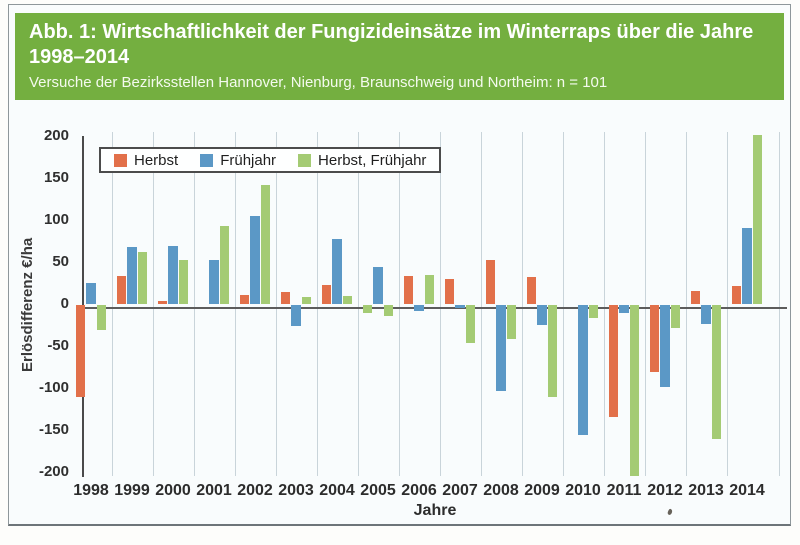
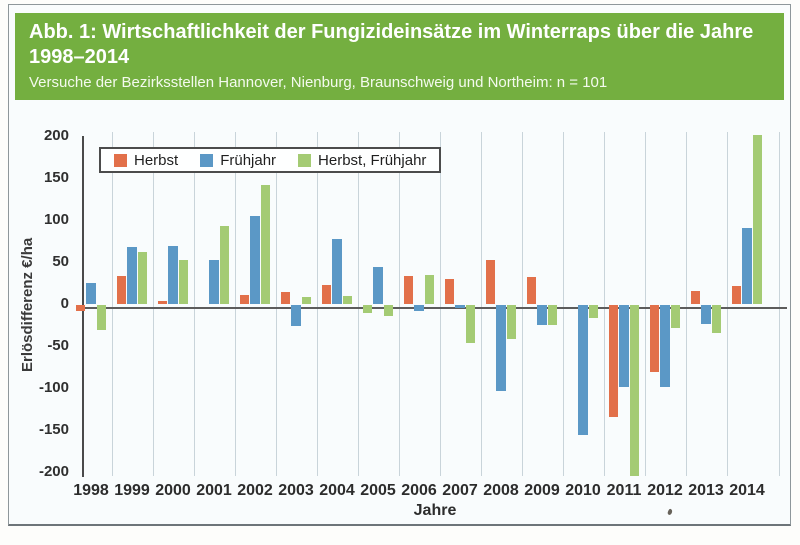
Herbst/1998: -110 -> -10
Herbst, Frühjahr/2009: -110 -> -20
Frühjahr/2011: -10 -> -100
Herbst, Frühjahr/2013: -160 -> -30
